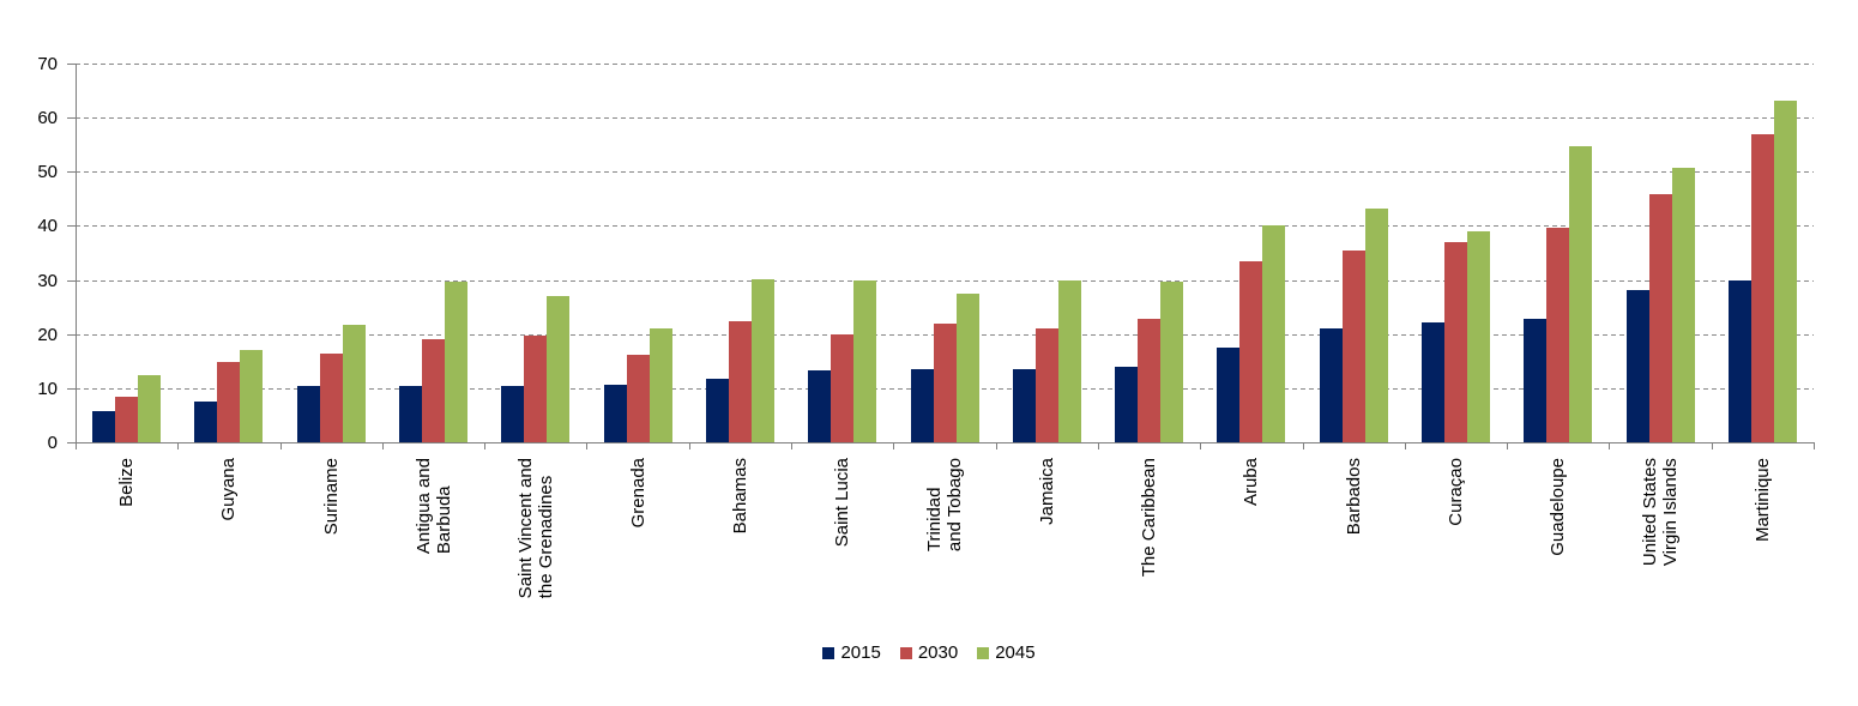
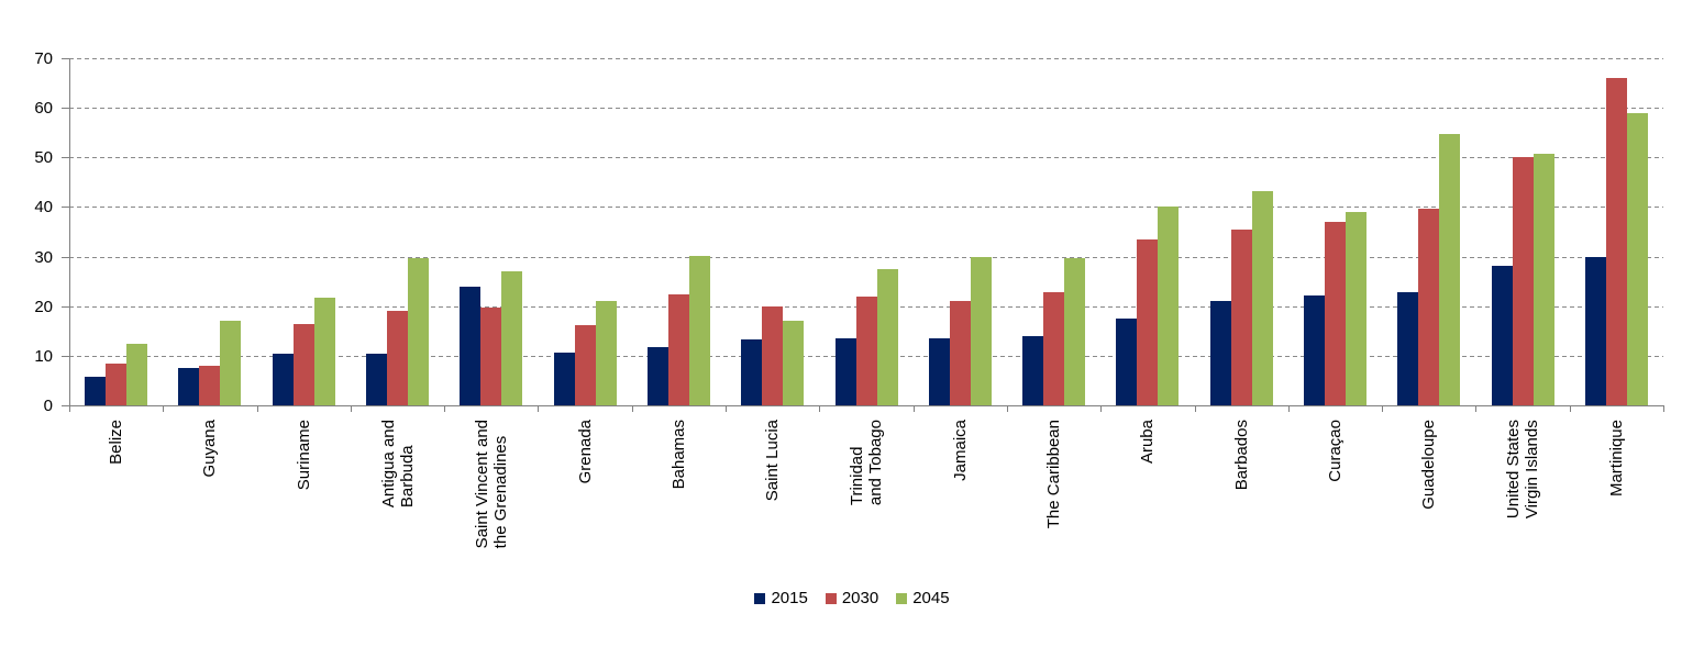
2030/Guyana: 15 -> 8
2015/Saint Vincent and the Grenadines: 10 -> 24
2045/Saint Lucia: 30 -> 17
2030/United States Virgin Islands: 46 -> 50
2030/Martinique: 57 -> 66
2045/Martinique: 63 -> 59
